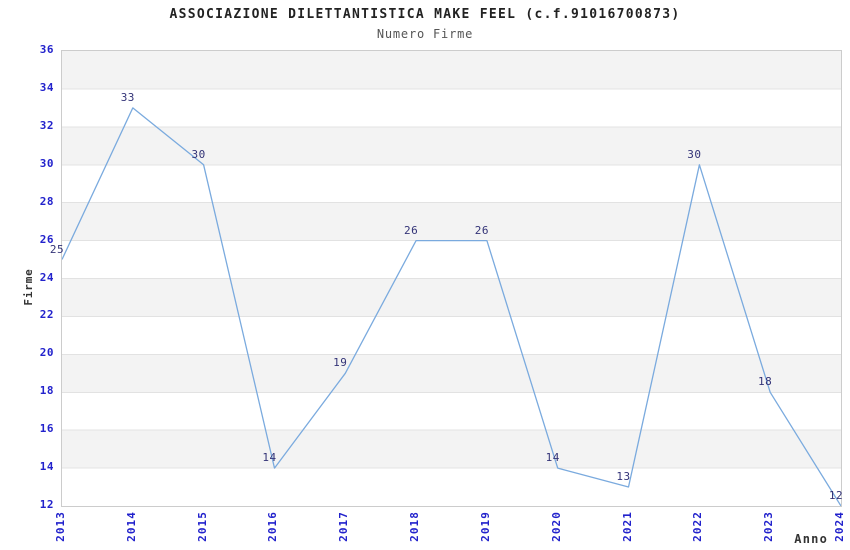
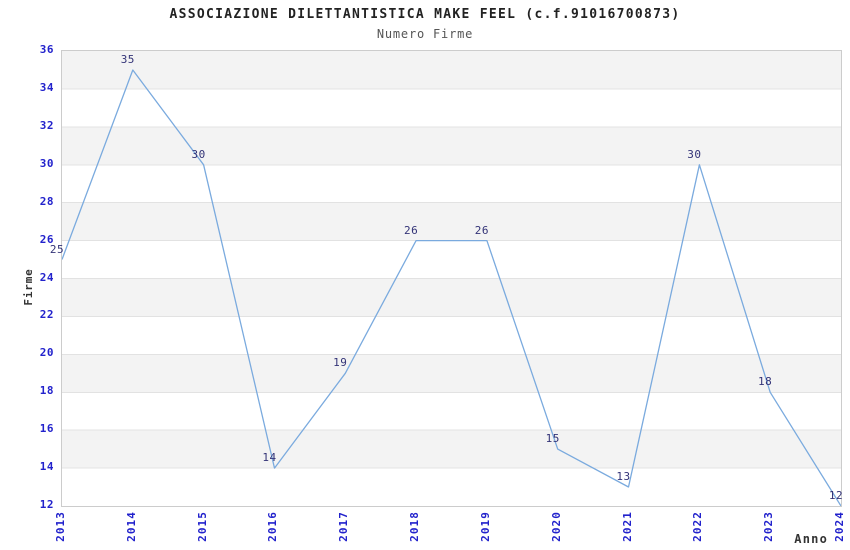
2014: 33 -> 35
2020: 14 -> 15
